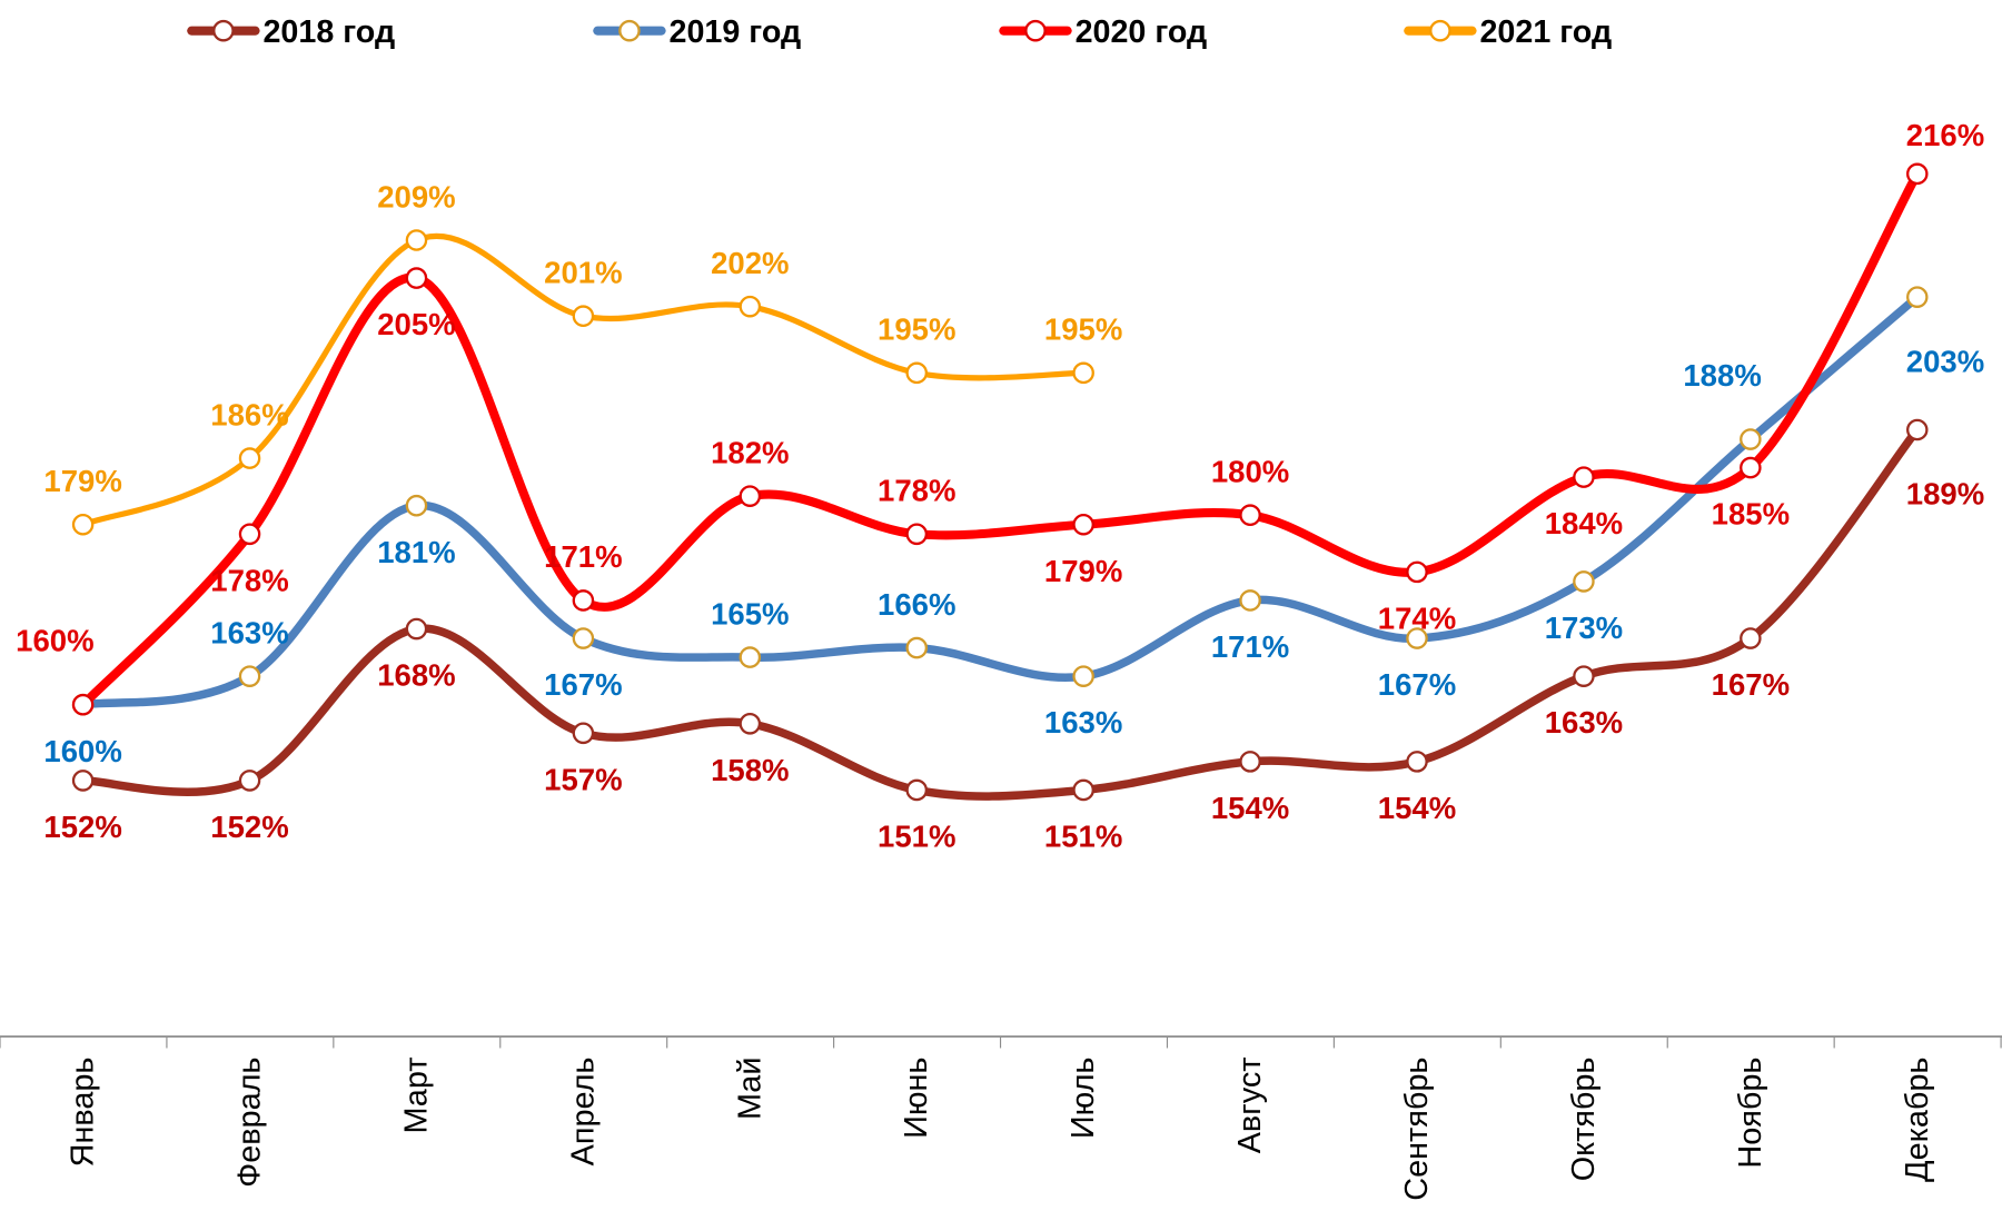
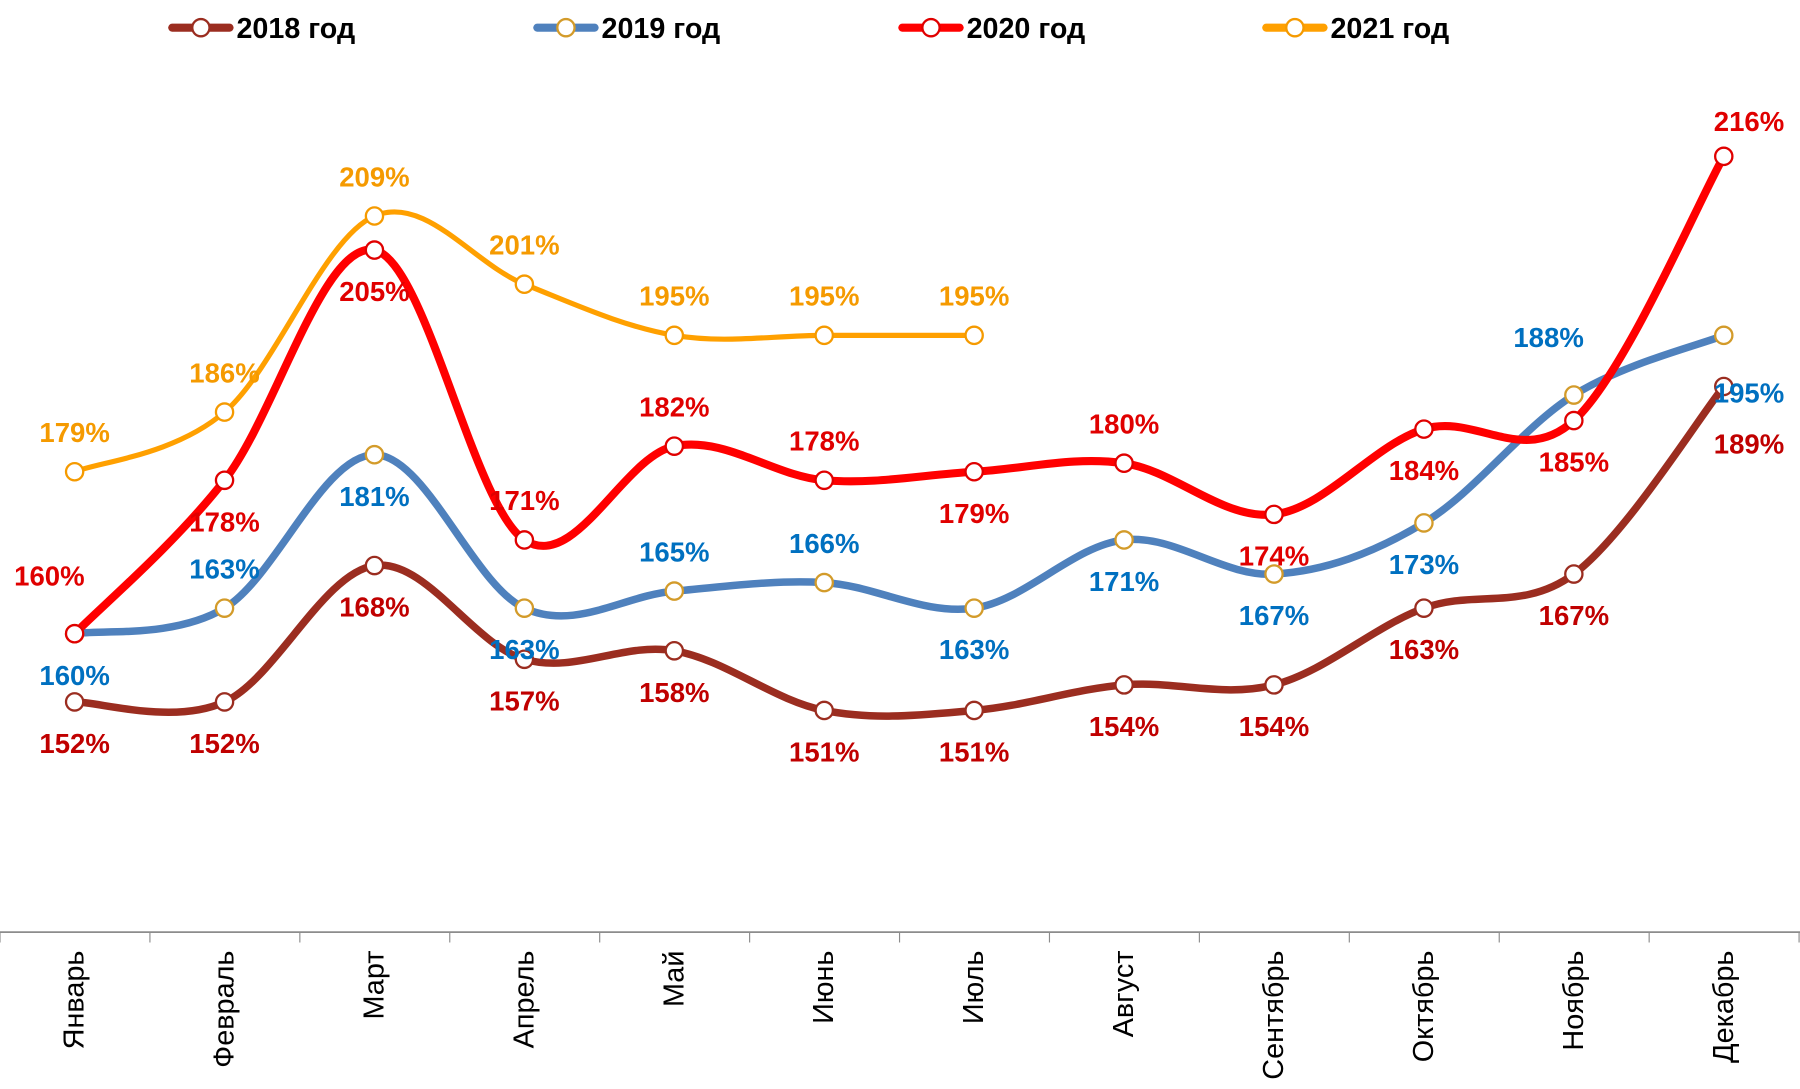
2019 год/Апрель: 167% -> 163%
2021 год/Май: 202% -> 195%
2019 год/Декабрь: 203% -> 195%
